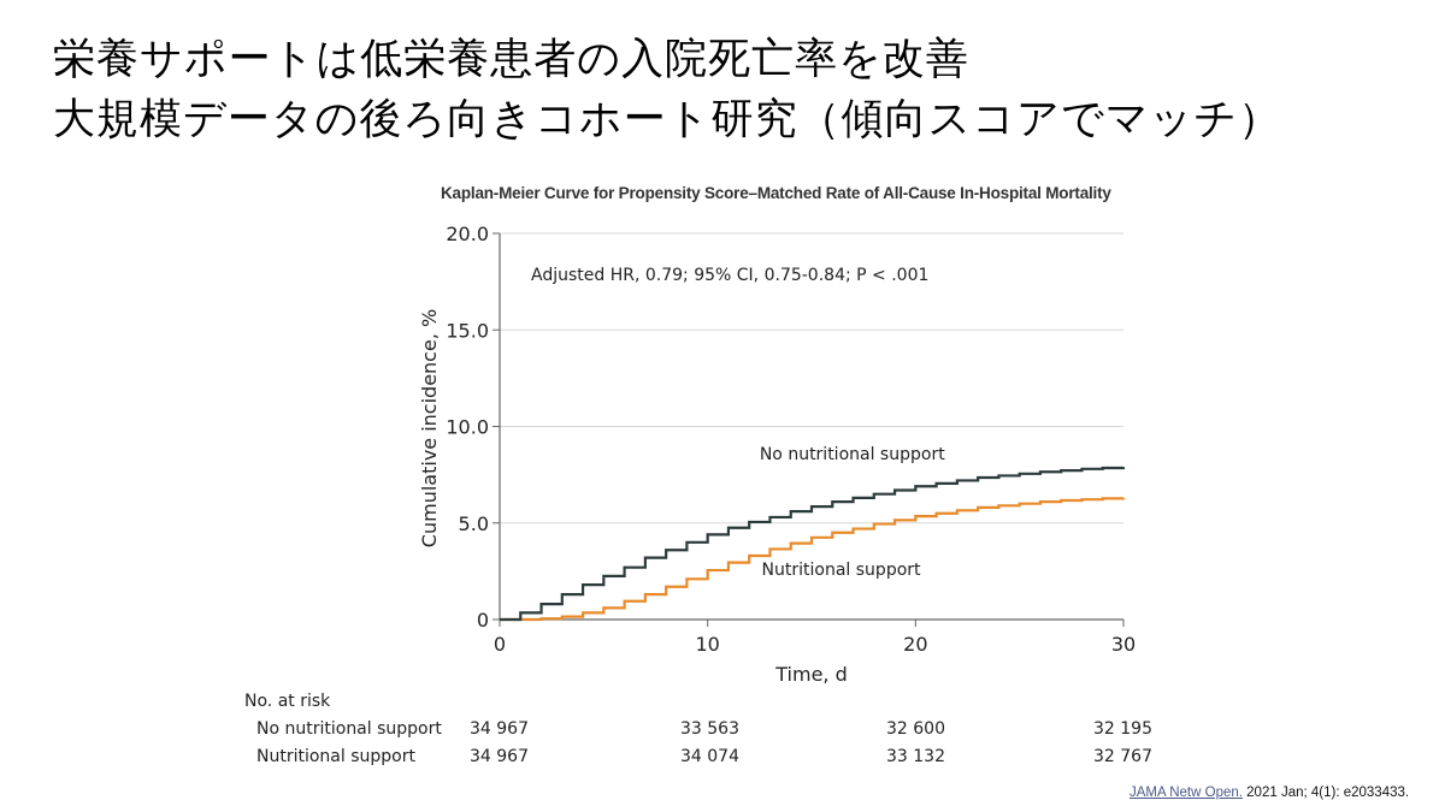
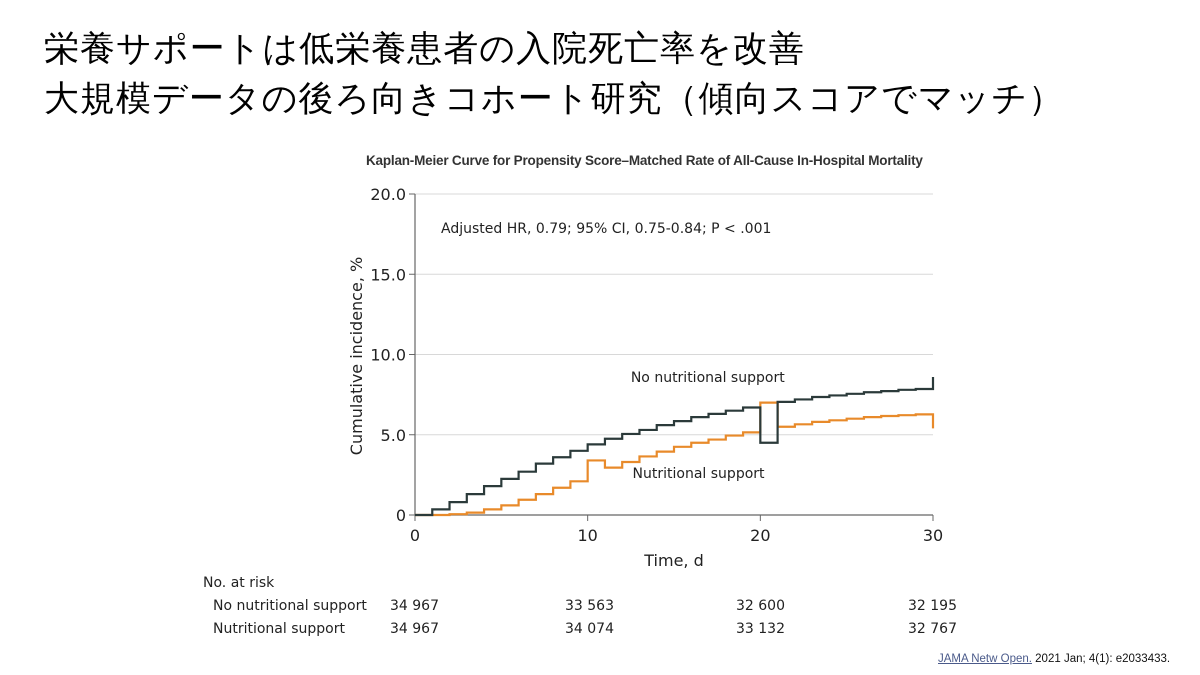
Nutritional support/10: 2.5 -> 3.4
No nutritional support/20: 6.9 -> 4.5
Nutritional support/20: 5.3 -> 7.0
No nutritional support/30: 7.9 -> 8.6
Nutritional support/30: 6.3 -> 5.4
